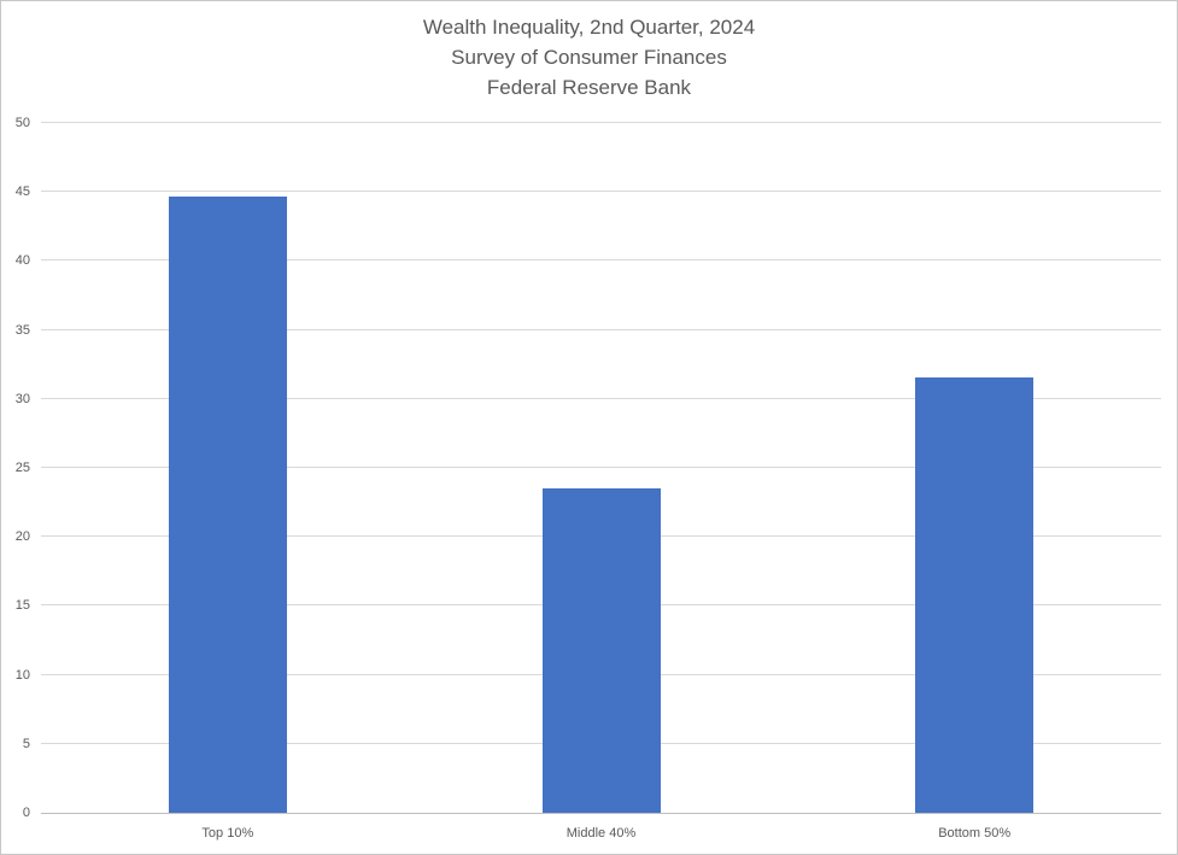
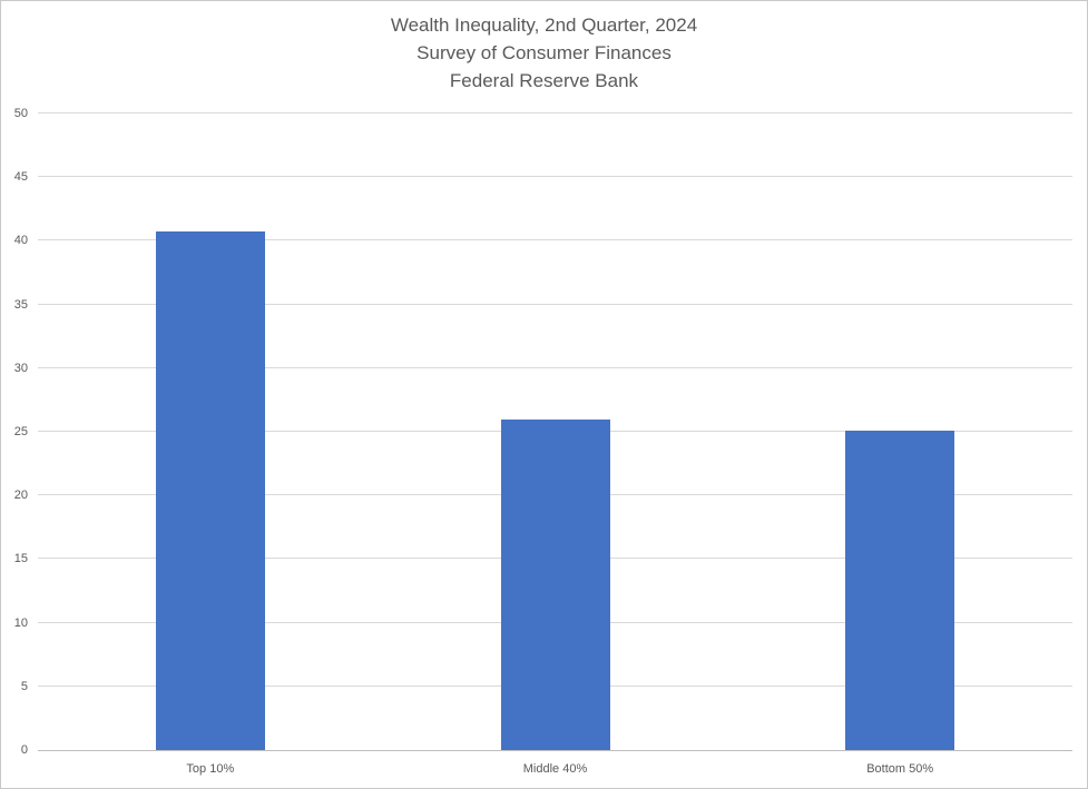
Top 10%: 44.7 -> 40.7
Middle 40%: 23.5 -> 26.0
Bottom 50%: 31.6 -> 25.1
